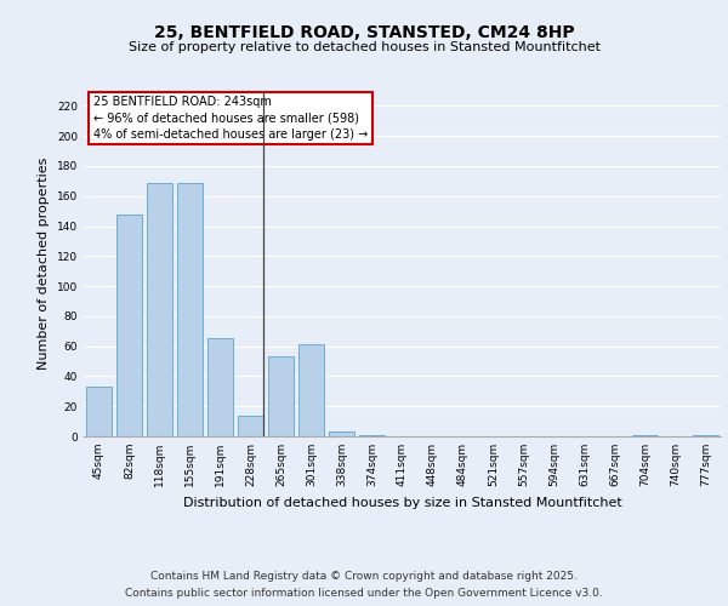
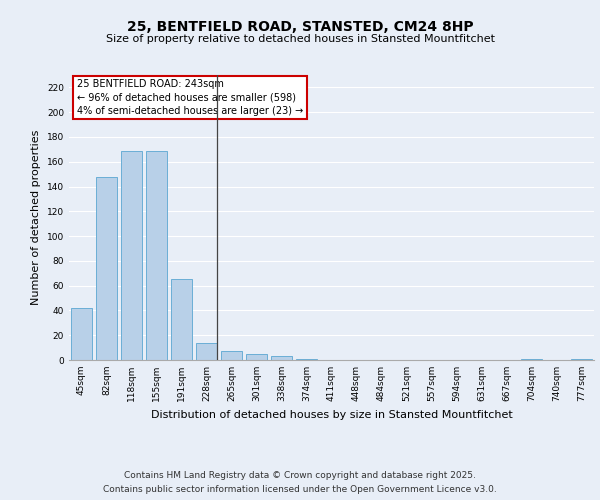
45sqm: 33 -> 42
265sqm: 53 -> 7
301sqm: 61 -> 5
